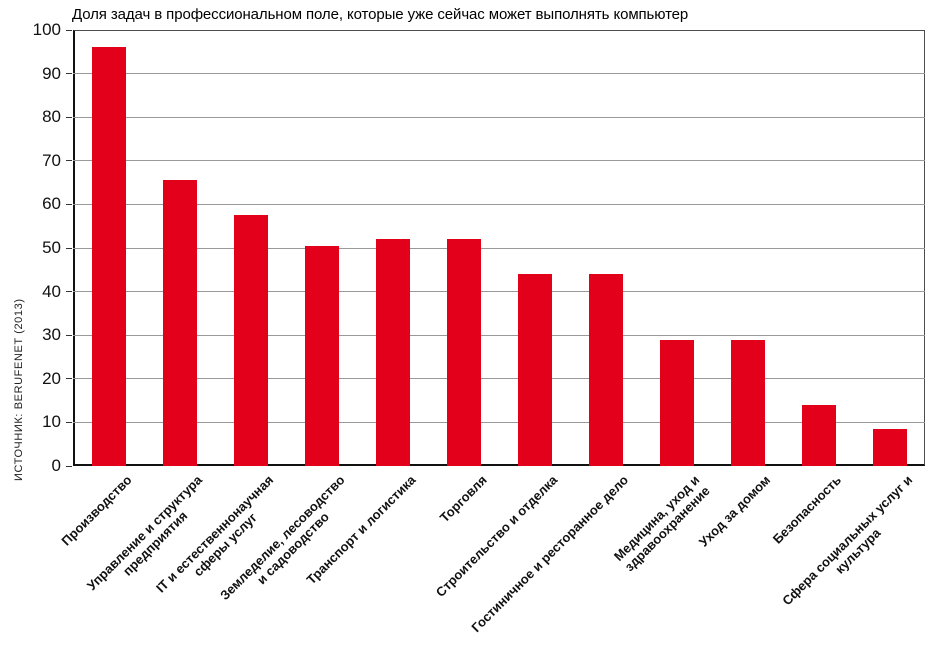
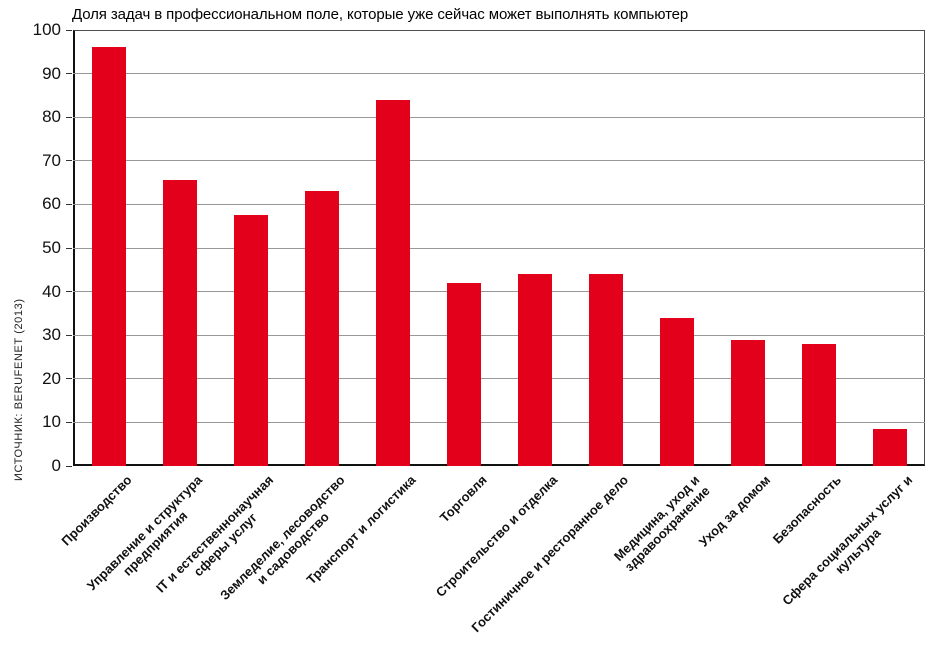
Земледелие, лесоводство и садоводство: 50 -> 63
Транспорт и логистика: 52 -> 84
Торговля: 52 -> 42
Медицина, уход и здравоохранение: 29 -> 34
Безопасность: 14 -> 28
